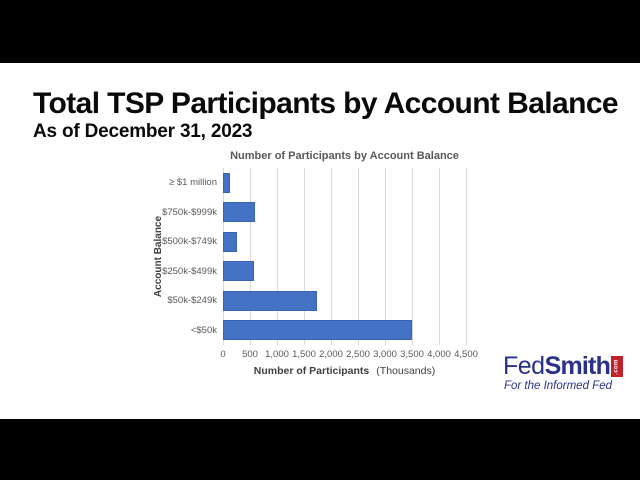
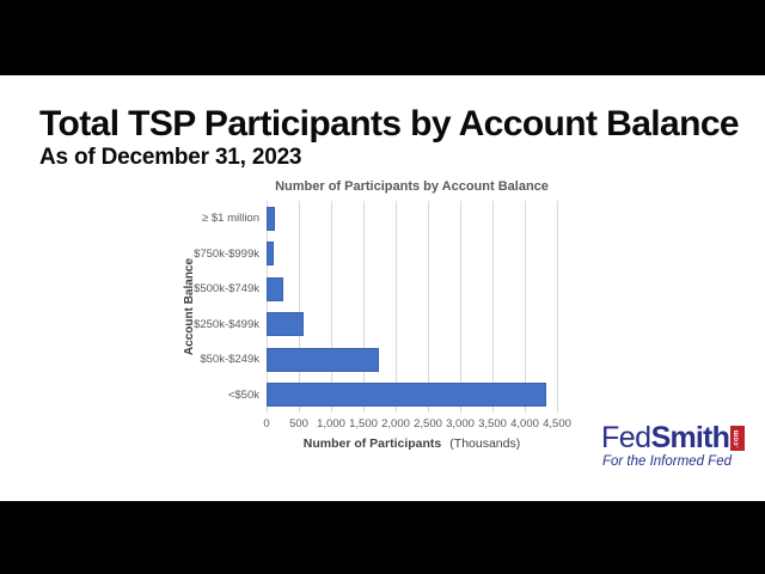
$750k-$999k: 600 -> 100
<$50k: 3500 -> 4300
